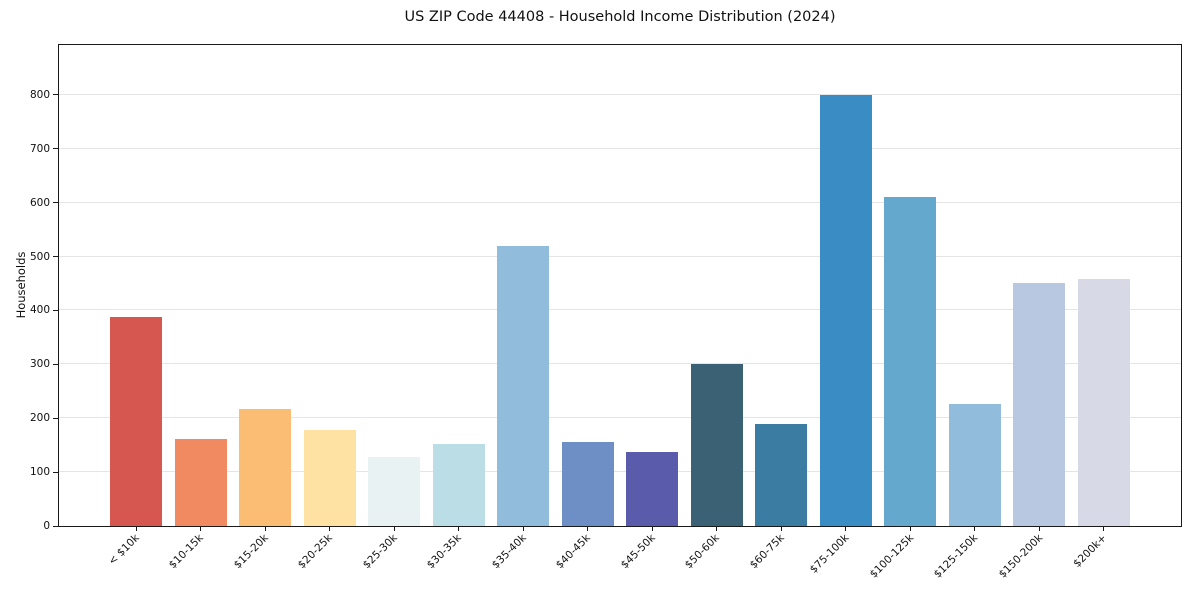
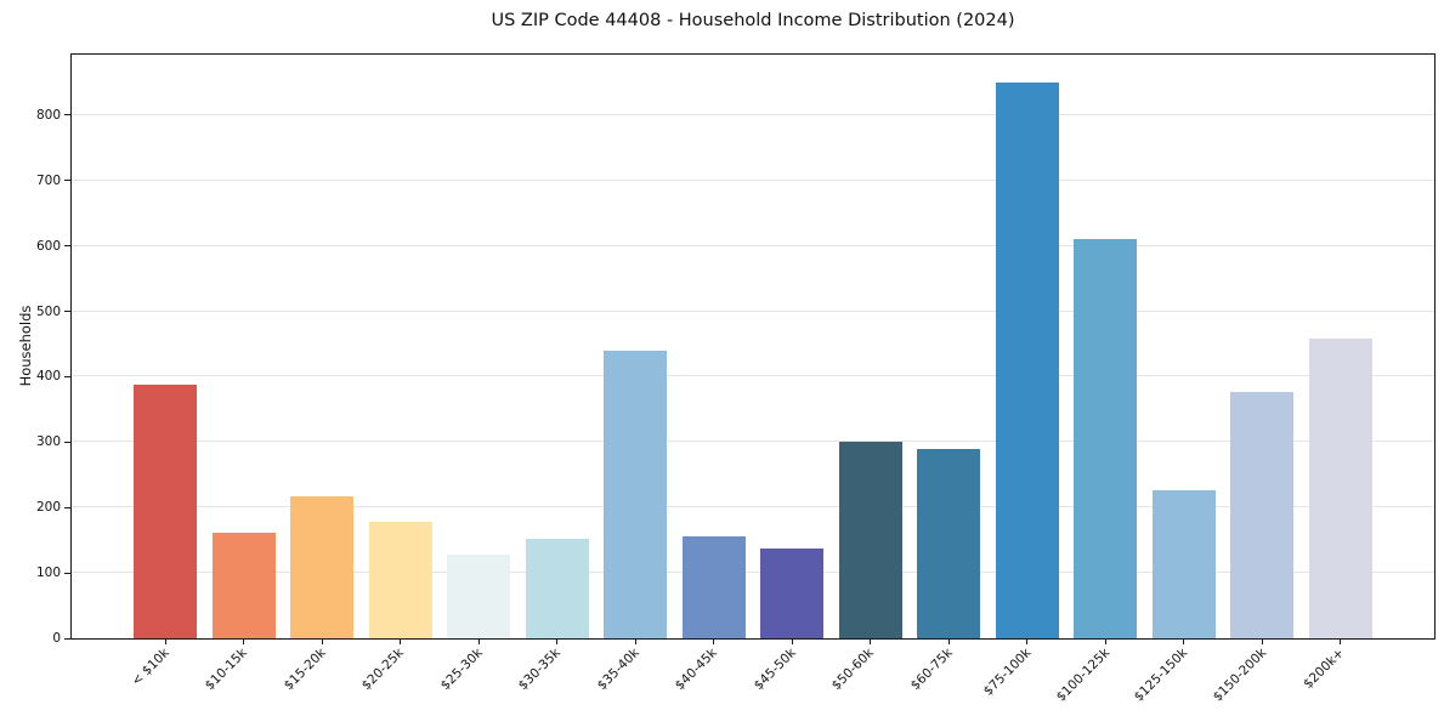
$35-40k: 520 -> 440
$60-75k: 190 -> 290
$75-100k: 800 -> 850
$150-200k: 450 -> 380
